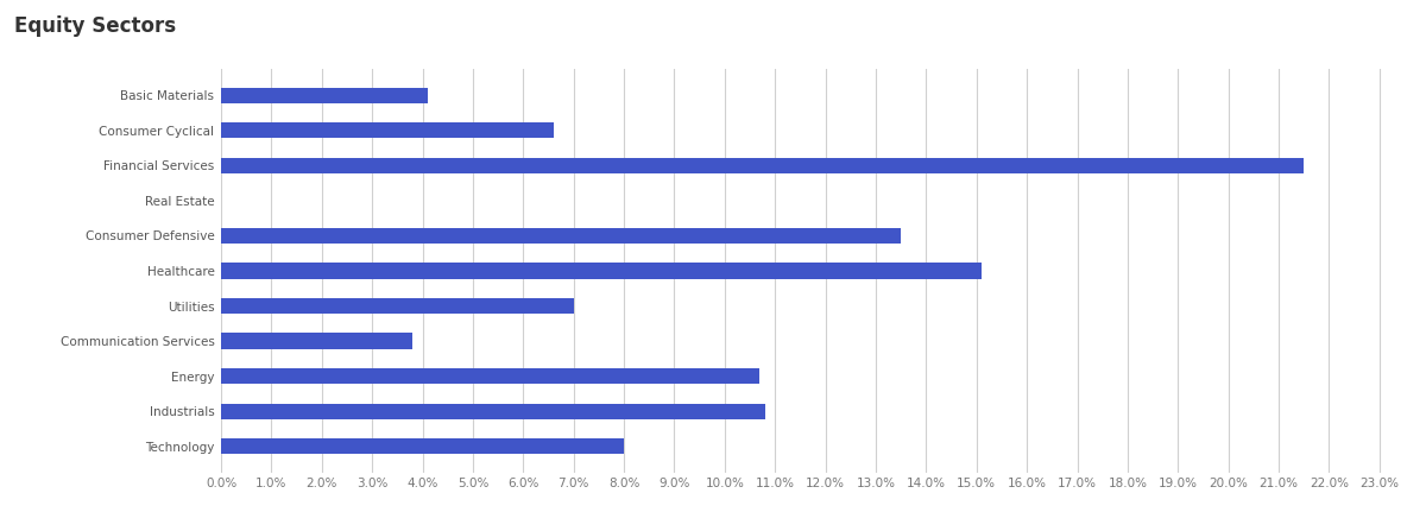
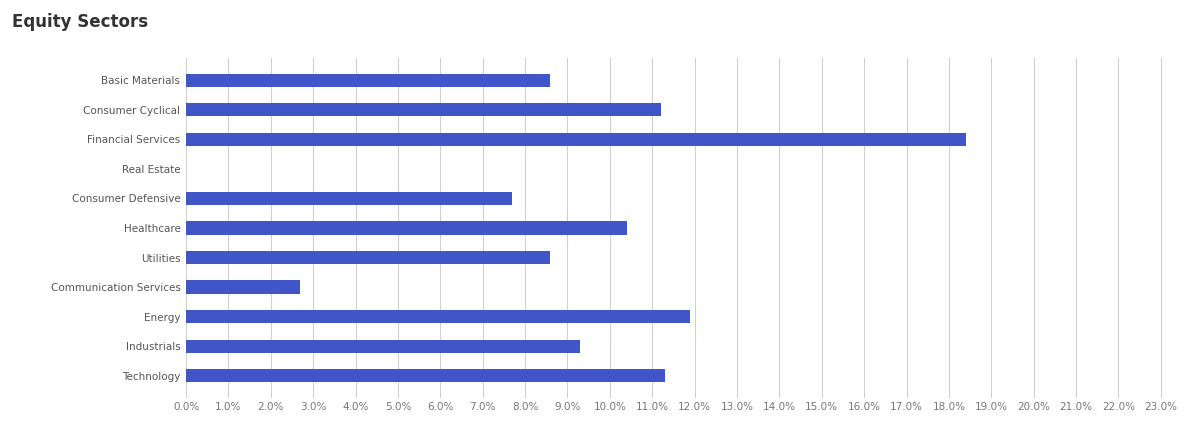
Basic Materials: 4.1% -> 8.6%
Consumer Cyclical: 6.6% -> 11.2%
Financial Services: 21.5% -> 18.4%
Consumer Defensive: 13.5% -> 7.7%
Healthcare: 15.1% -> 10.4%
Utilities: 7.0% -> 8.6%
Communication Services: 3.8% -> 2.7%
Energy: 10.7% -> 11.9%
Industrials: 10.8% -> 9.3%
Technology: 8.0% -> 11.3%
